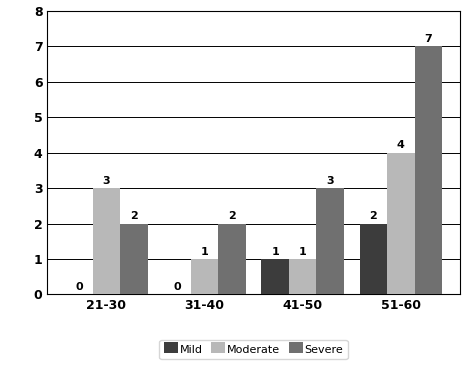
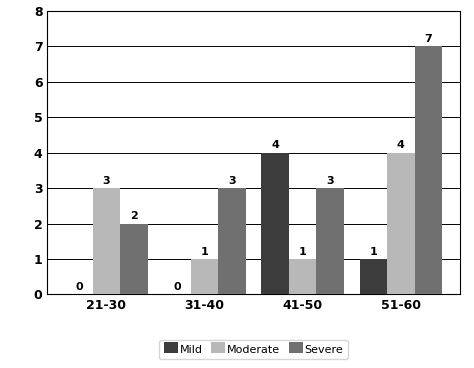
Severe/31-40: 2 -> 3
Mild/41-50: 1 -> 4
Mild/51-60: 2 -> 1
